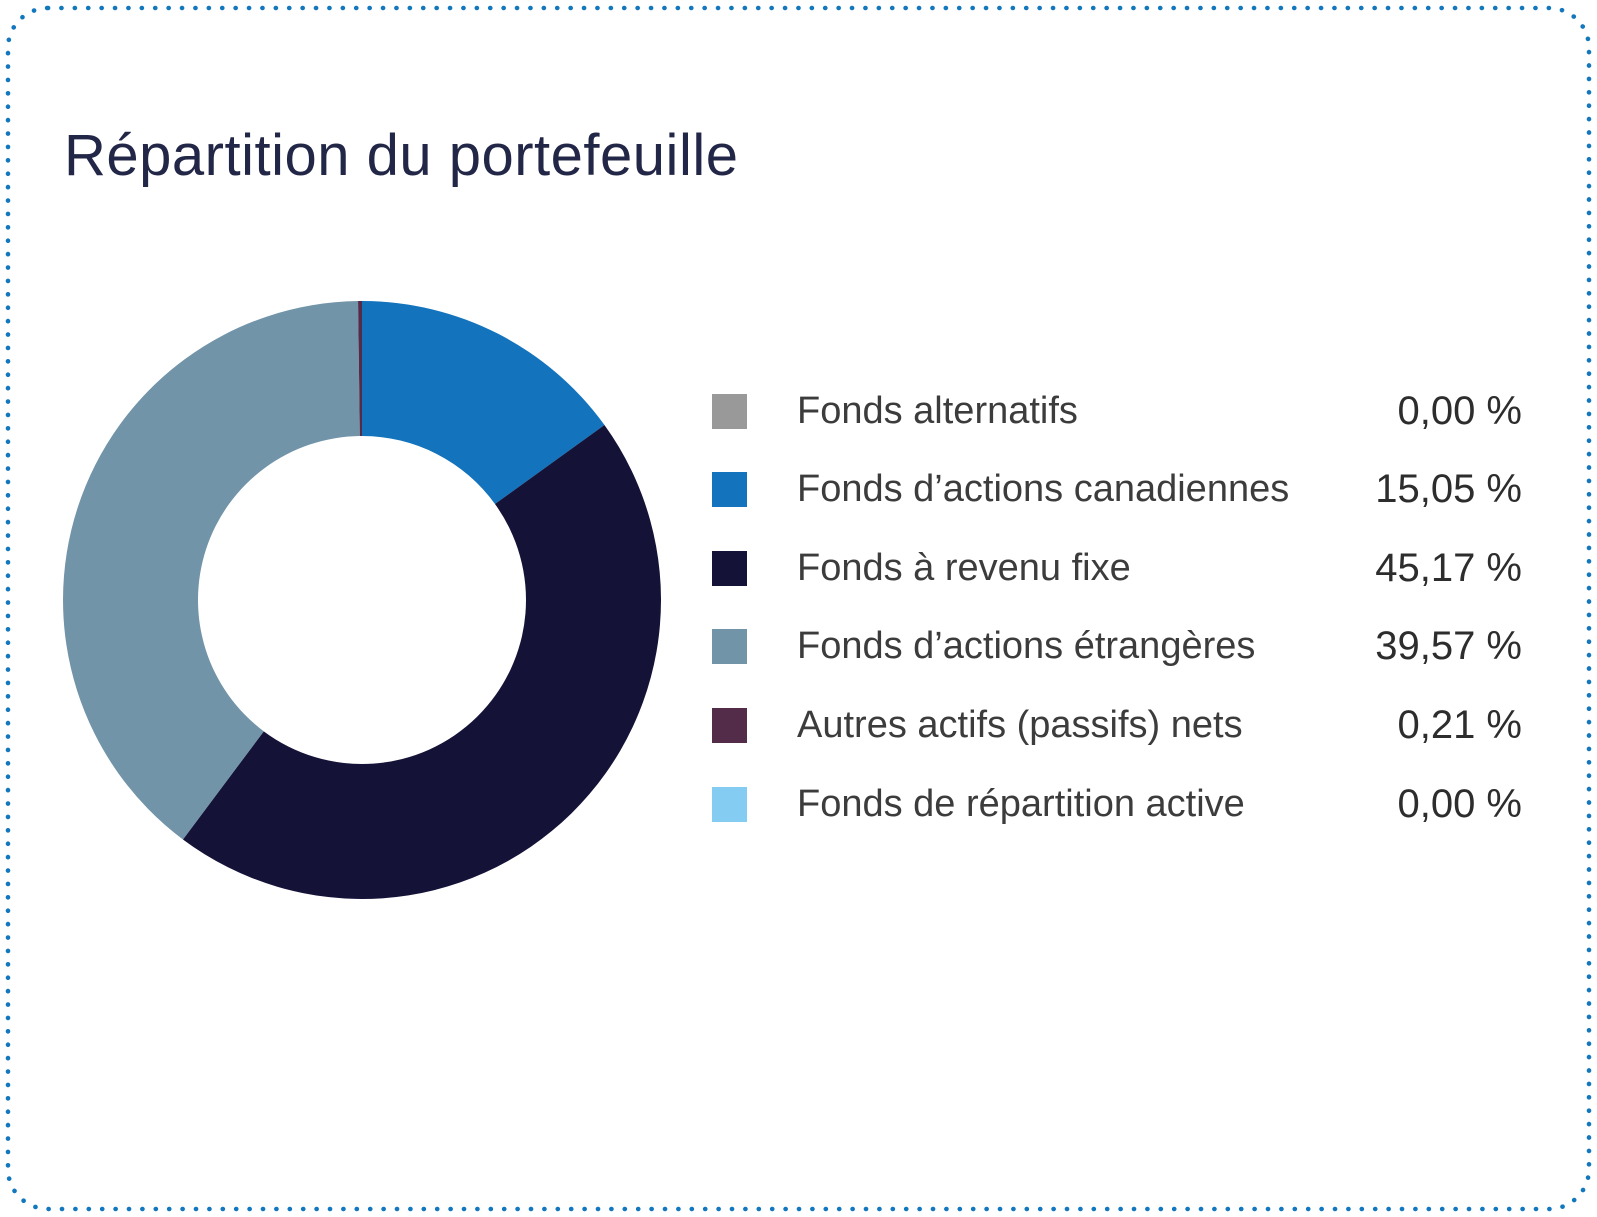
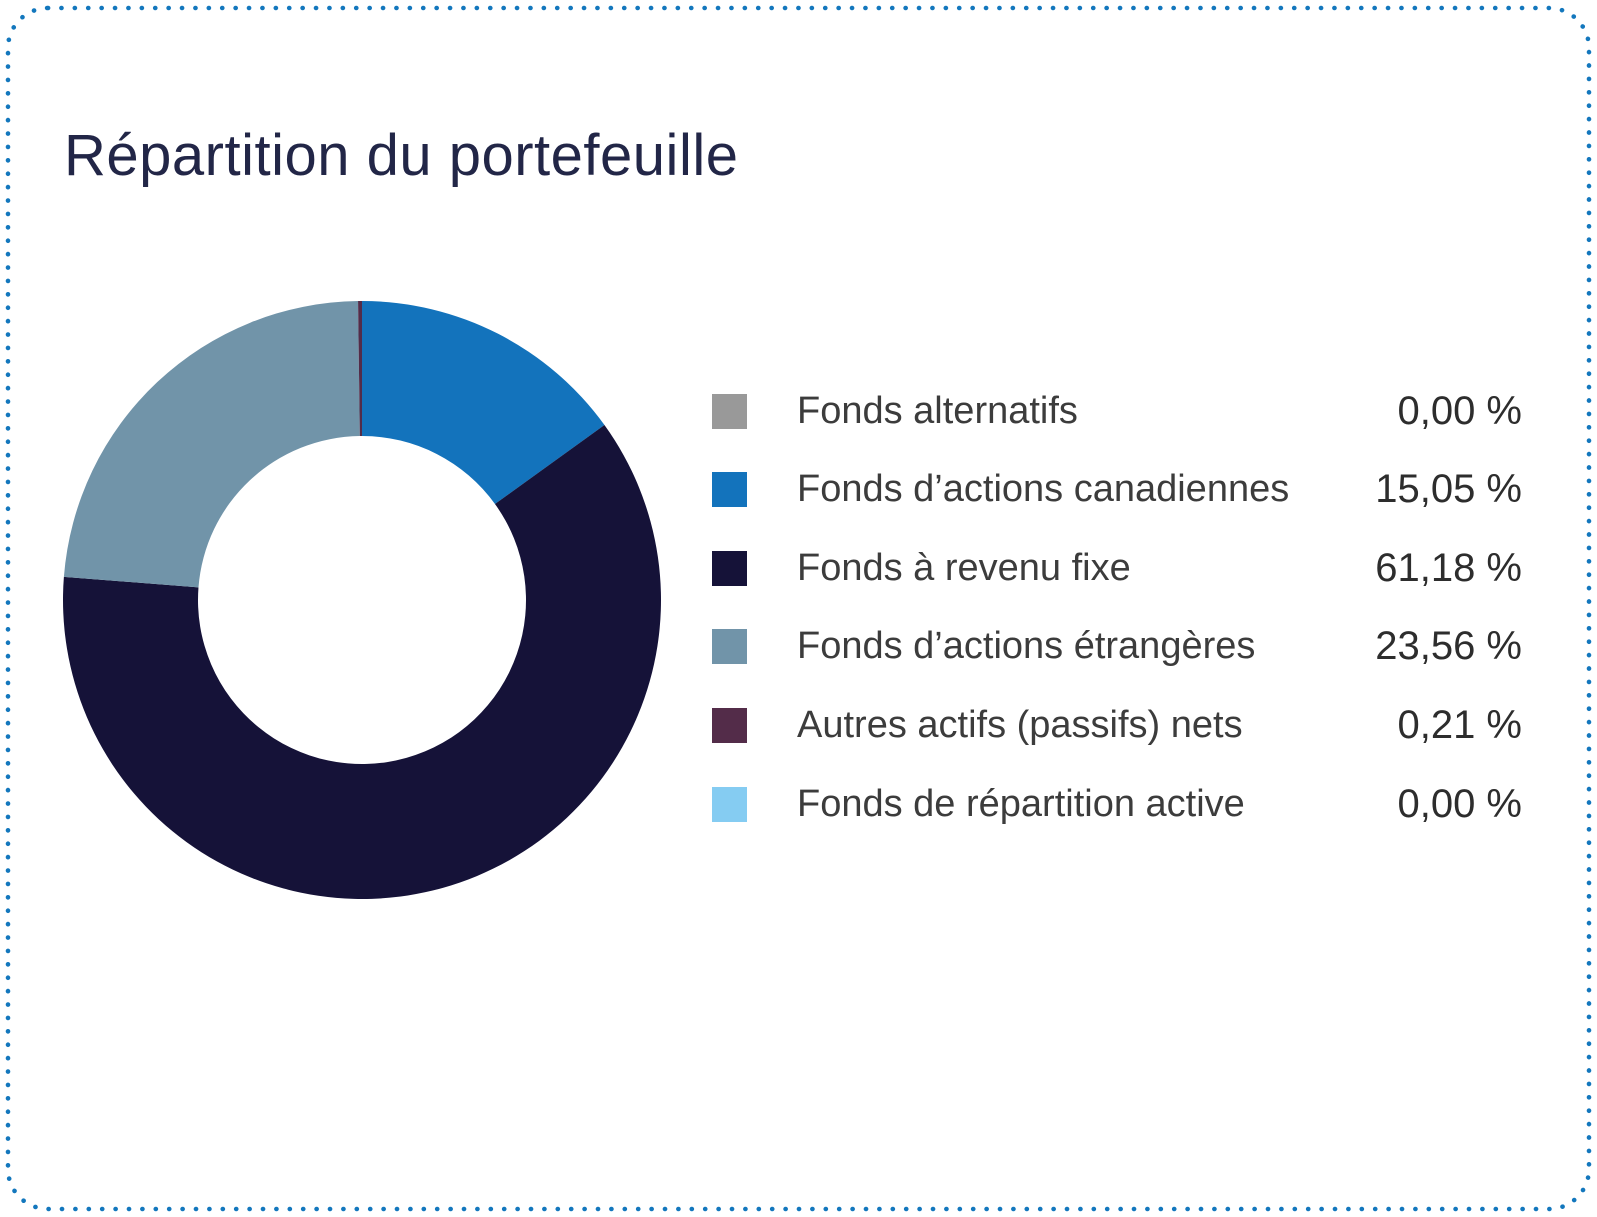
Fonds à revenu fixe: 45,17 -> 61,18
Fonds d’actions étrangères: 39,57 -> 23,56
